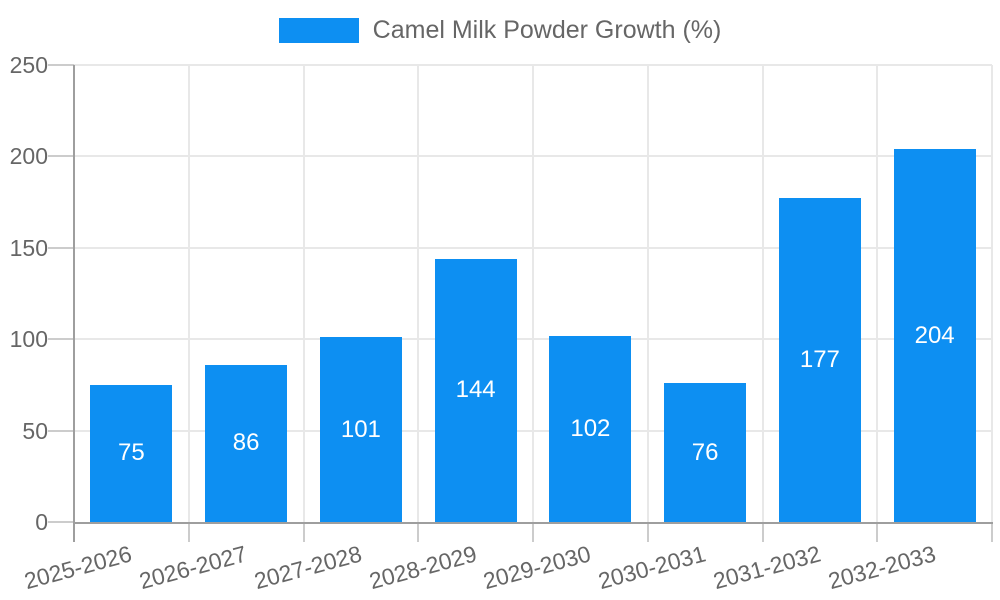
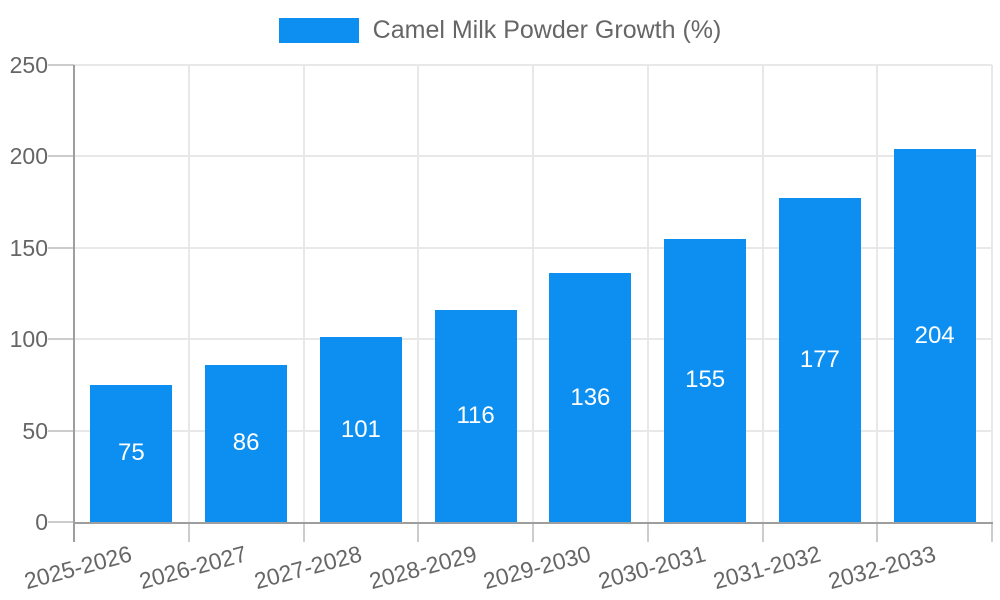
2028-2029: 144 -> 116
2029-2030: 102 -> 136
2030-2031: 76 -> 155
